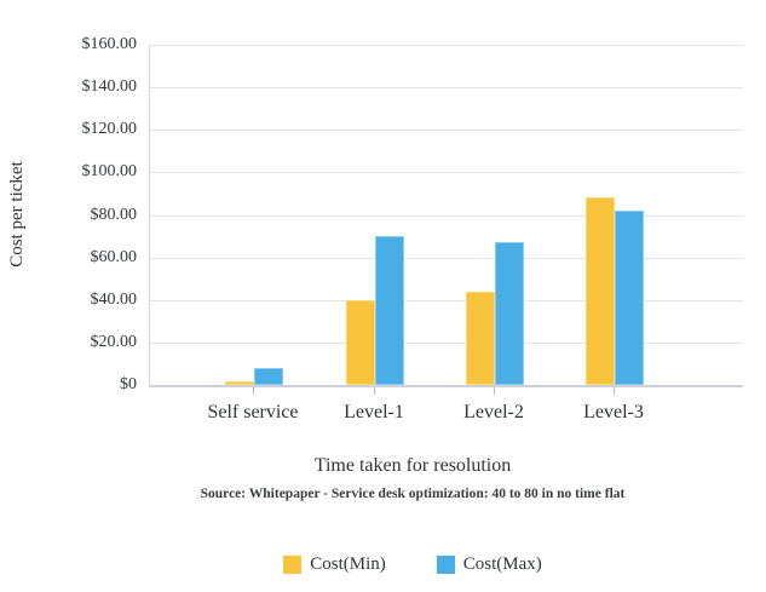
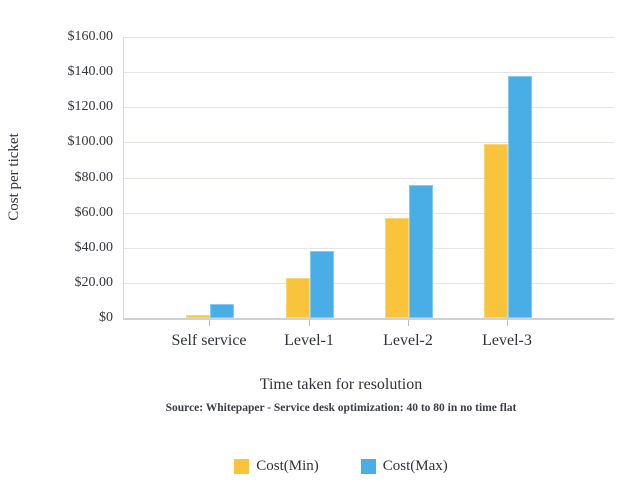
Cost(Min)/Level-1: $40 -> $23
Cost(Max)/Level-1: $70 -> $38
Cost(Min)/Level-2: $44 -> $57
Cost(Max)/Level-2: $67 -> $76
Cost(Min)/Level-3: $88 -> $99
Cost(Max)/Level-3: $82 -> $138
